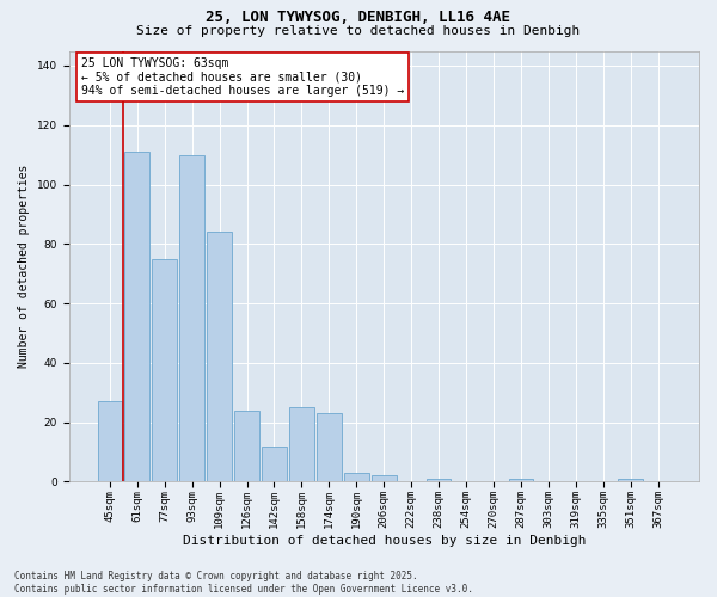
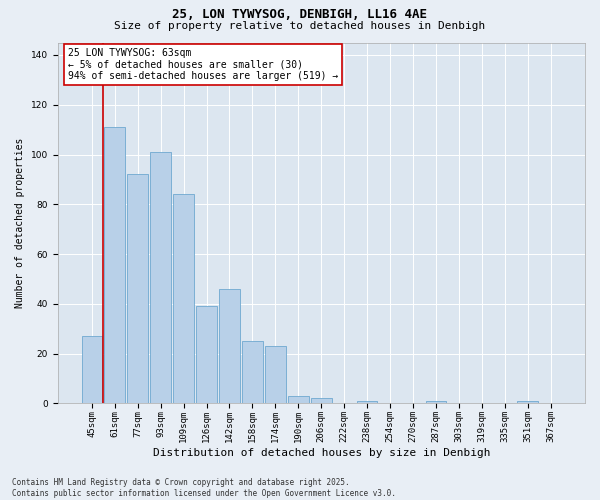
77sqm: 75 -> 92
93sqm: 110 -> 101
126sqm: 24 -> 39
142sqm: 12 -> 46
